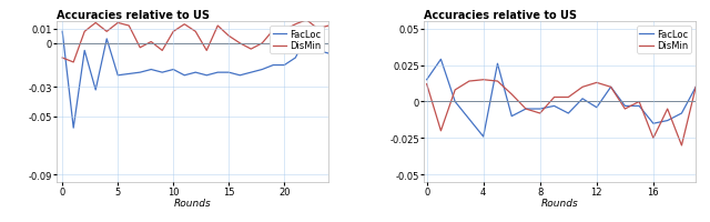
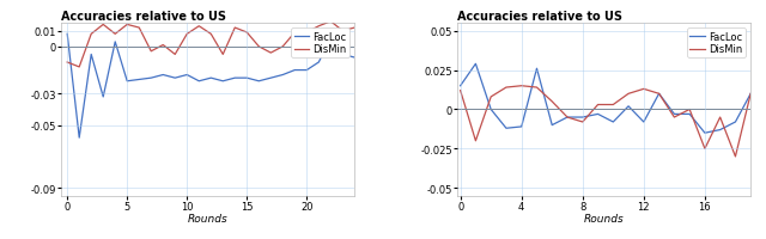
DisMin/15: 0.005 -> 0.009
FacLoc/4: -0.024 -> -0.011
FacLoc/12: -0.004 -> -0.008
